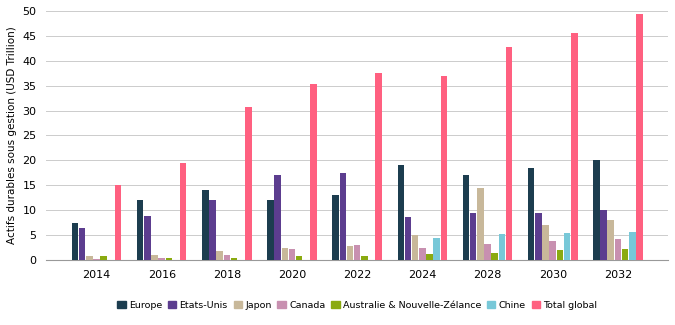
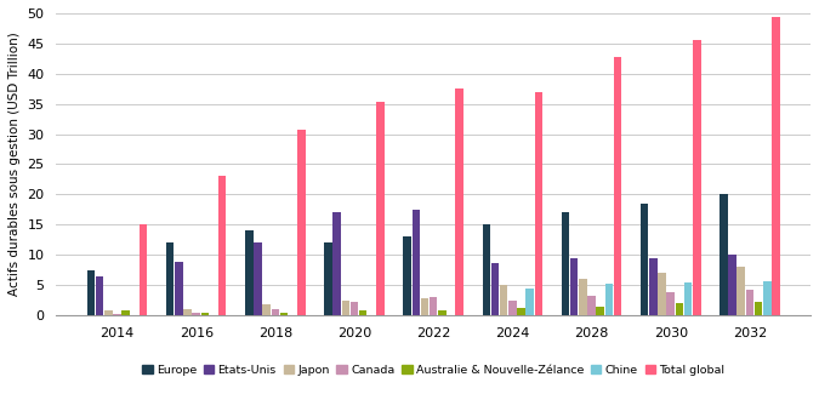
Total global/2016: 19.5 -> 23.0
Europe/2024: 19.0 -> 15.0
Japon/2028: 14.5 -> 6.0
